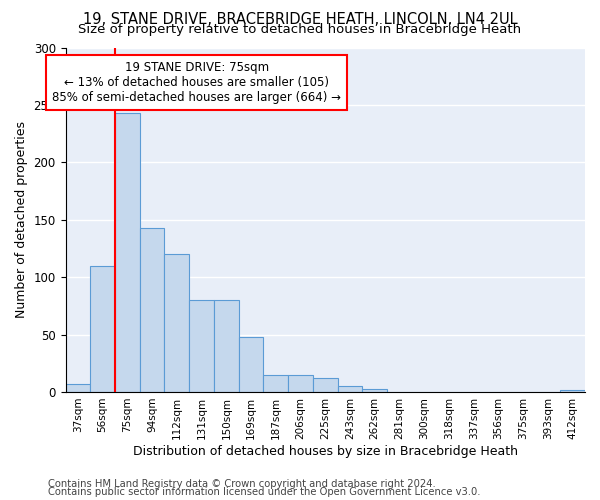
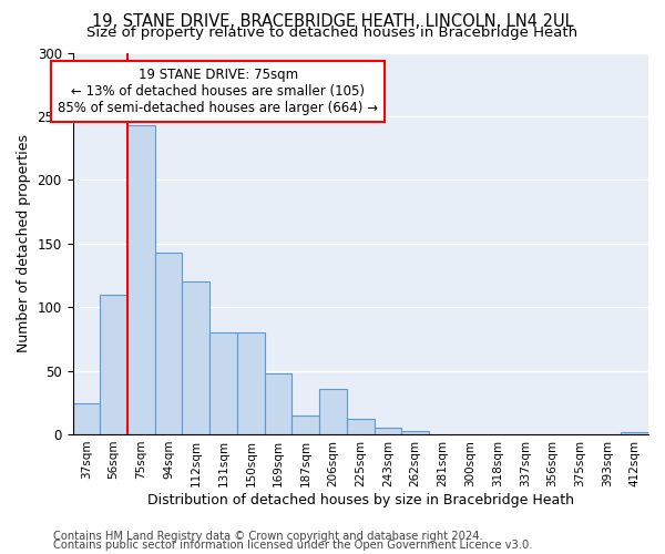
37sqm: 7 -> 24
206sqm: 15 -> 36
